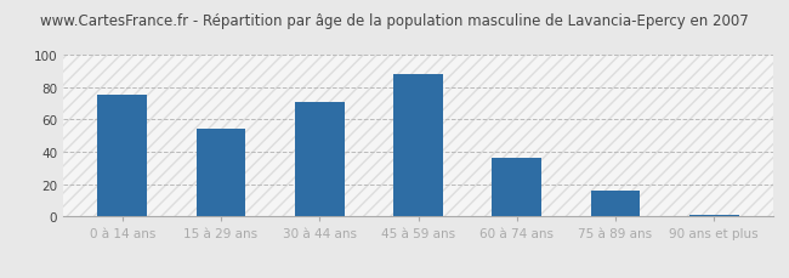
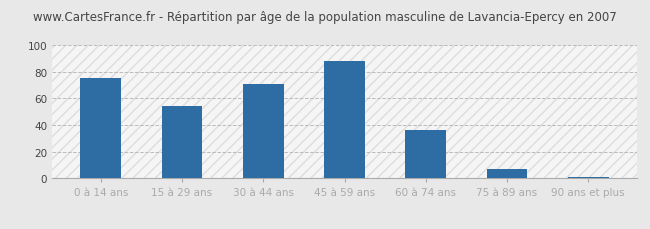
75 à 89 ans: 16 -> 7
